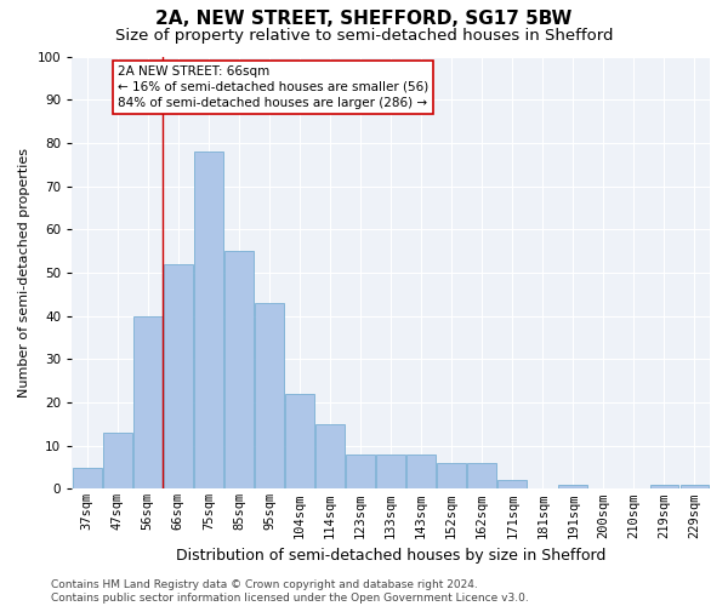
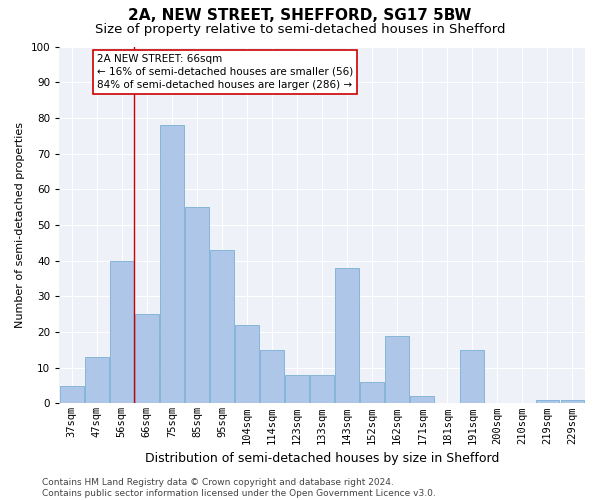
66sqm: 52 -> 25
143sqm: 8 -> 38
162sqm: 6 -> 19
191sqm: 1 -> 15
